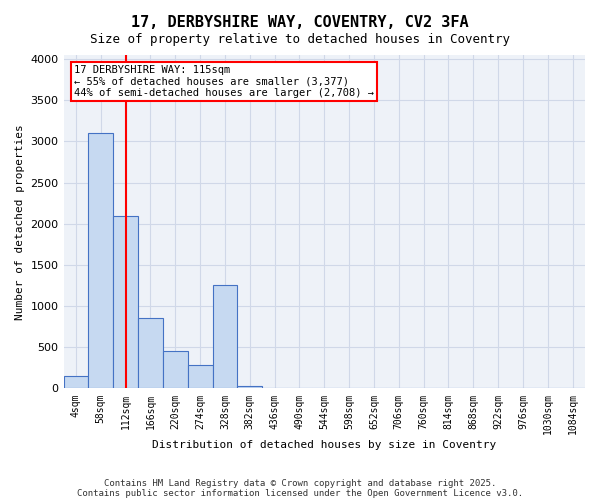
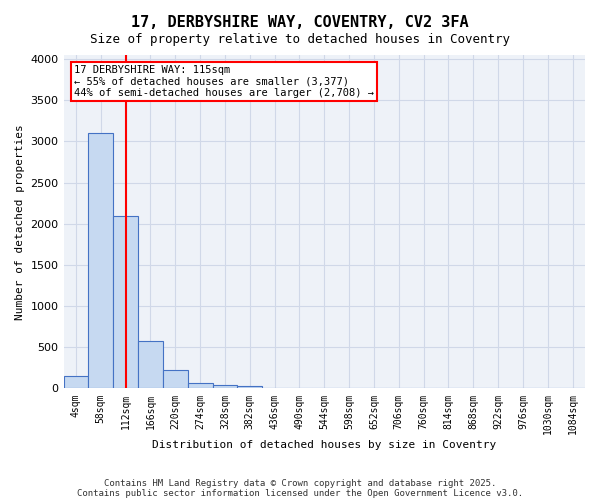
166sqm: 860 -> 580
220sqm: 460 -> 220
274sqm: 280 -> 70
328sqm: 1260 -> 40
